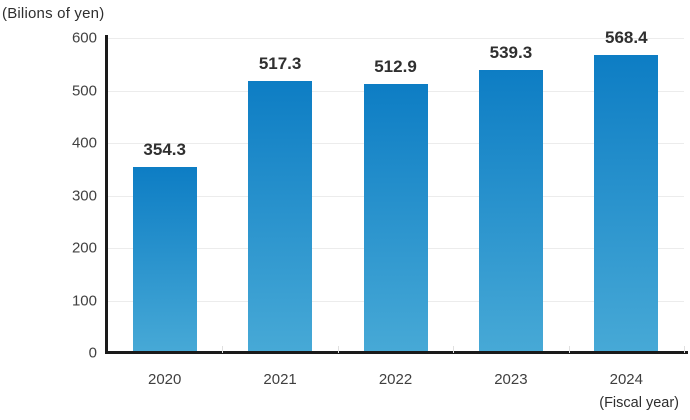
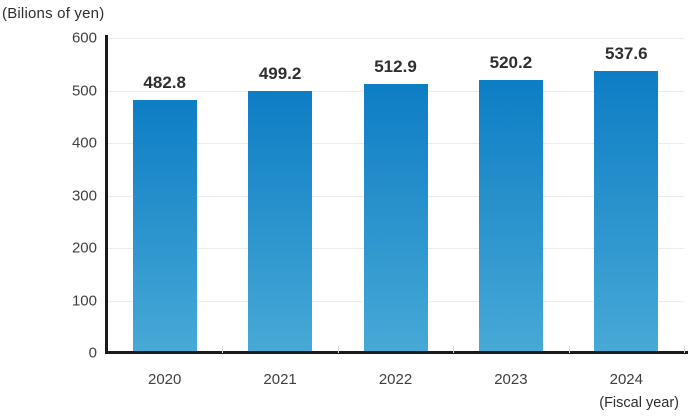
2020: 354.3 -> 482.8
2021: 517.3 -> 499.2
2023: 539.3 -> 520.2
2024: 568.4 -> 537.6
